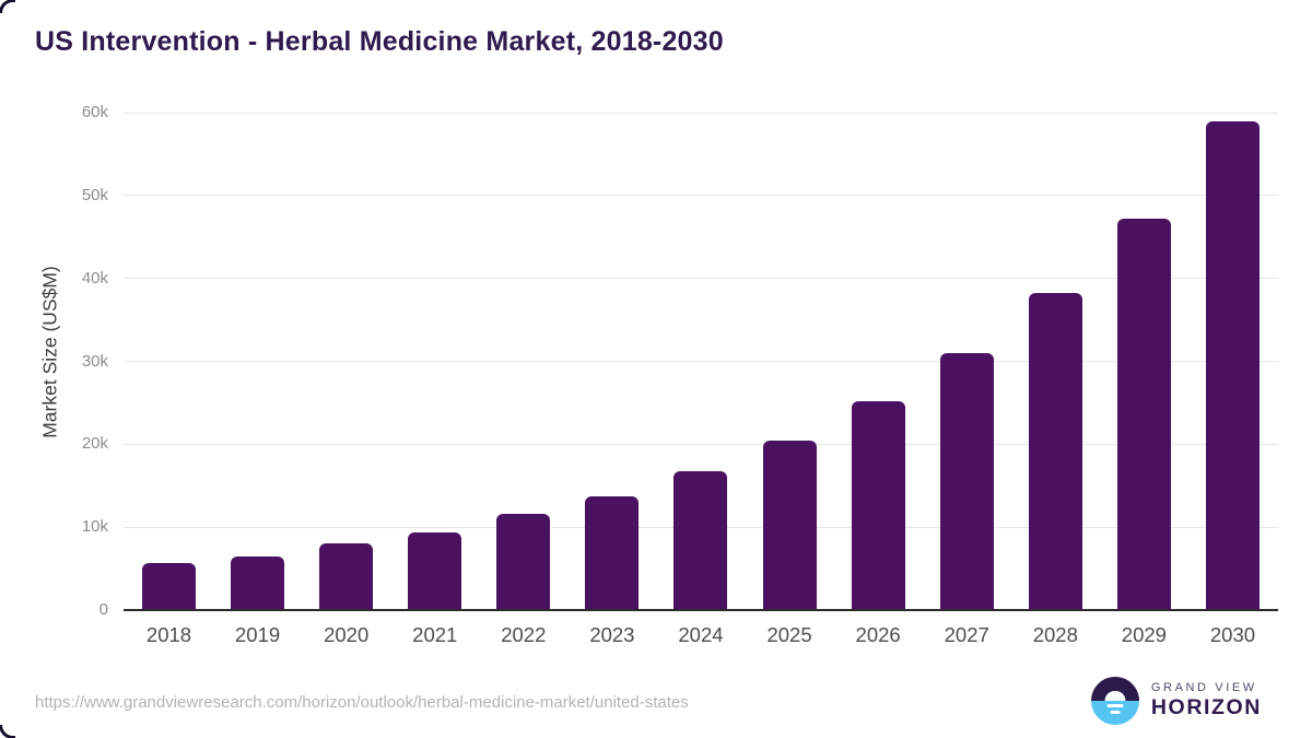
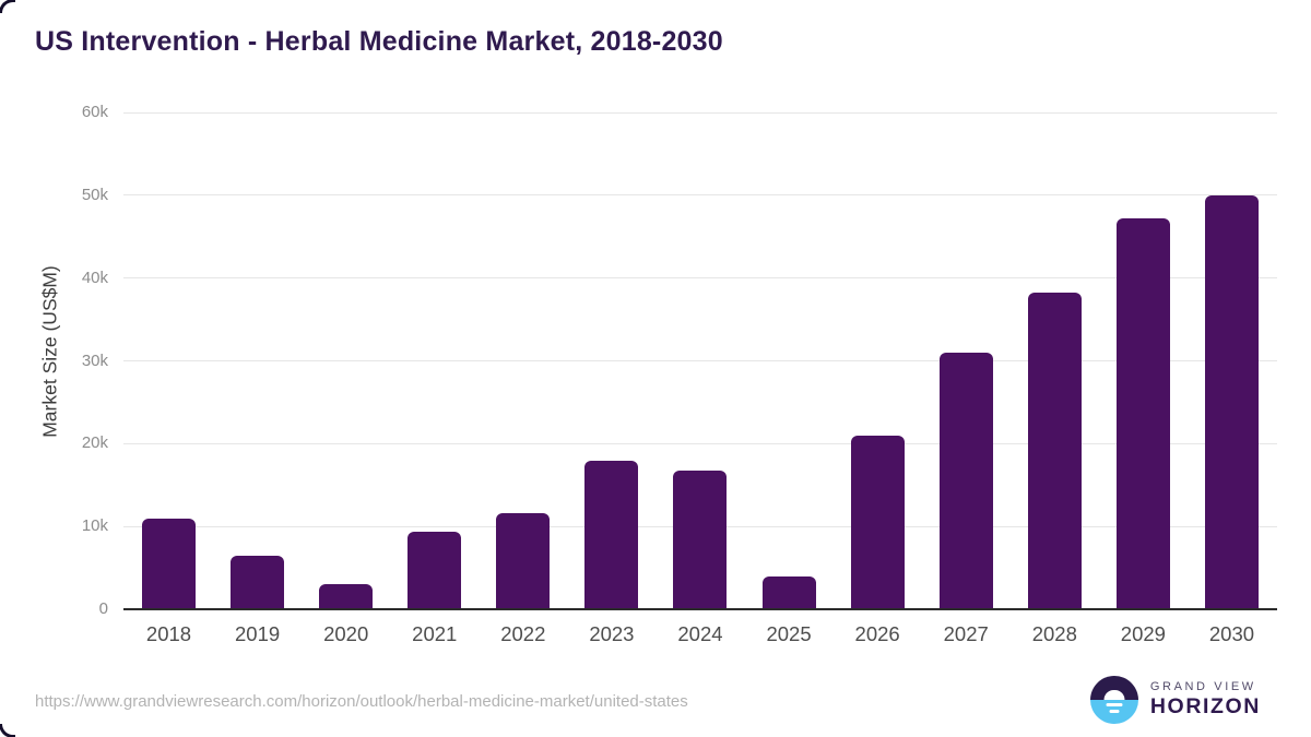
2018: 6k -> 11k
2020: 8k -> 3k
2023: 14k -> 18k
2025: 20k -> 4k
2026: 25k -> 21k
2030: 59k -> 50k
